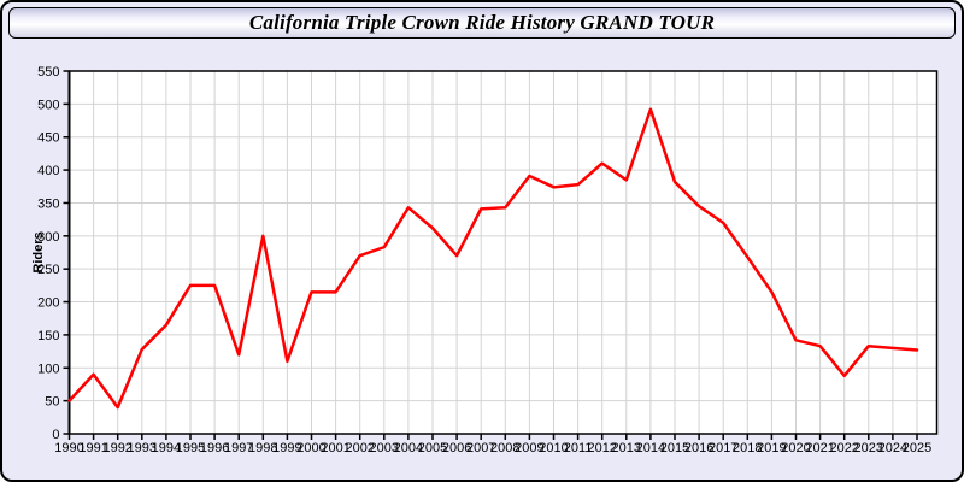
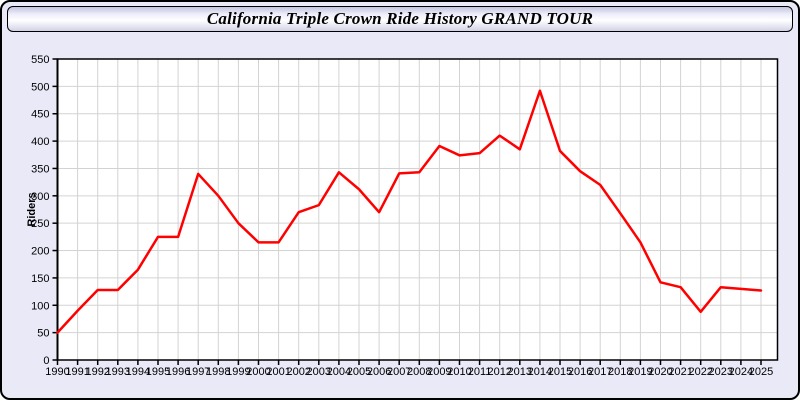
1992: 40 -> 130
1997: 120 -> 340
1999: 110 -> 250
